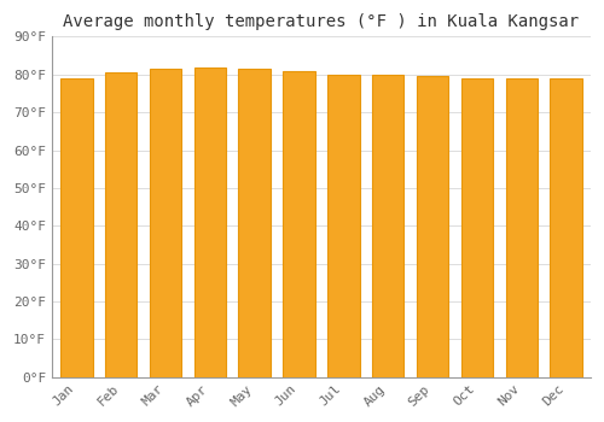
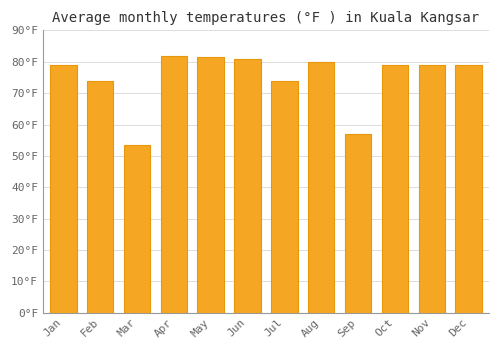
Feb: 80.5°F -> 74.0°F
Mar: 81.5°F -> 53.5°F
Jul: 80.0°F -> 74.0°F
Sep: 79.5°F -> 57.0°F
